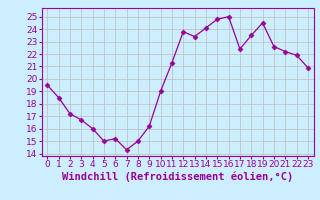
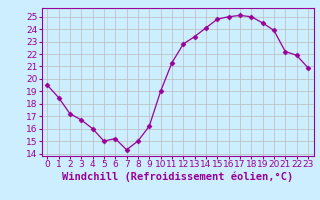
12: 23.8 -> 22.8
17: 22.4 -> 25.1
18: 23.5 -> 25.0
20: 22.6 -> 23.9
